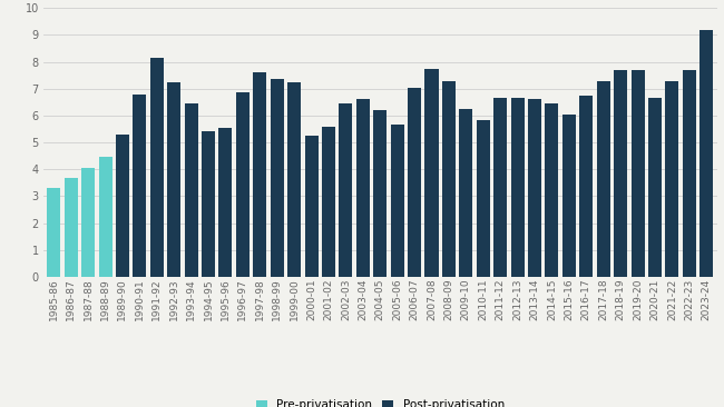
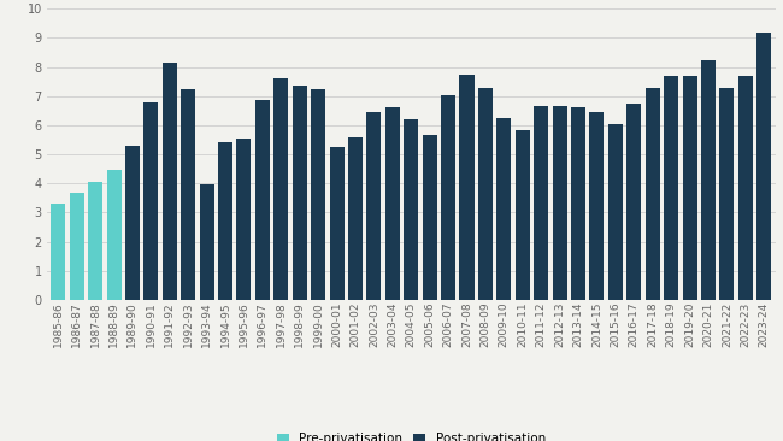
1993-94: 6.45 -> 3.95
2020-21: 6.65 -> 8.25
